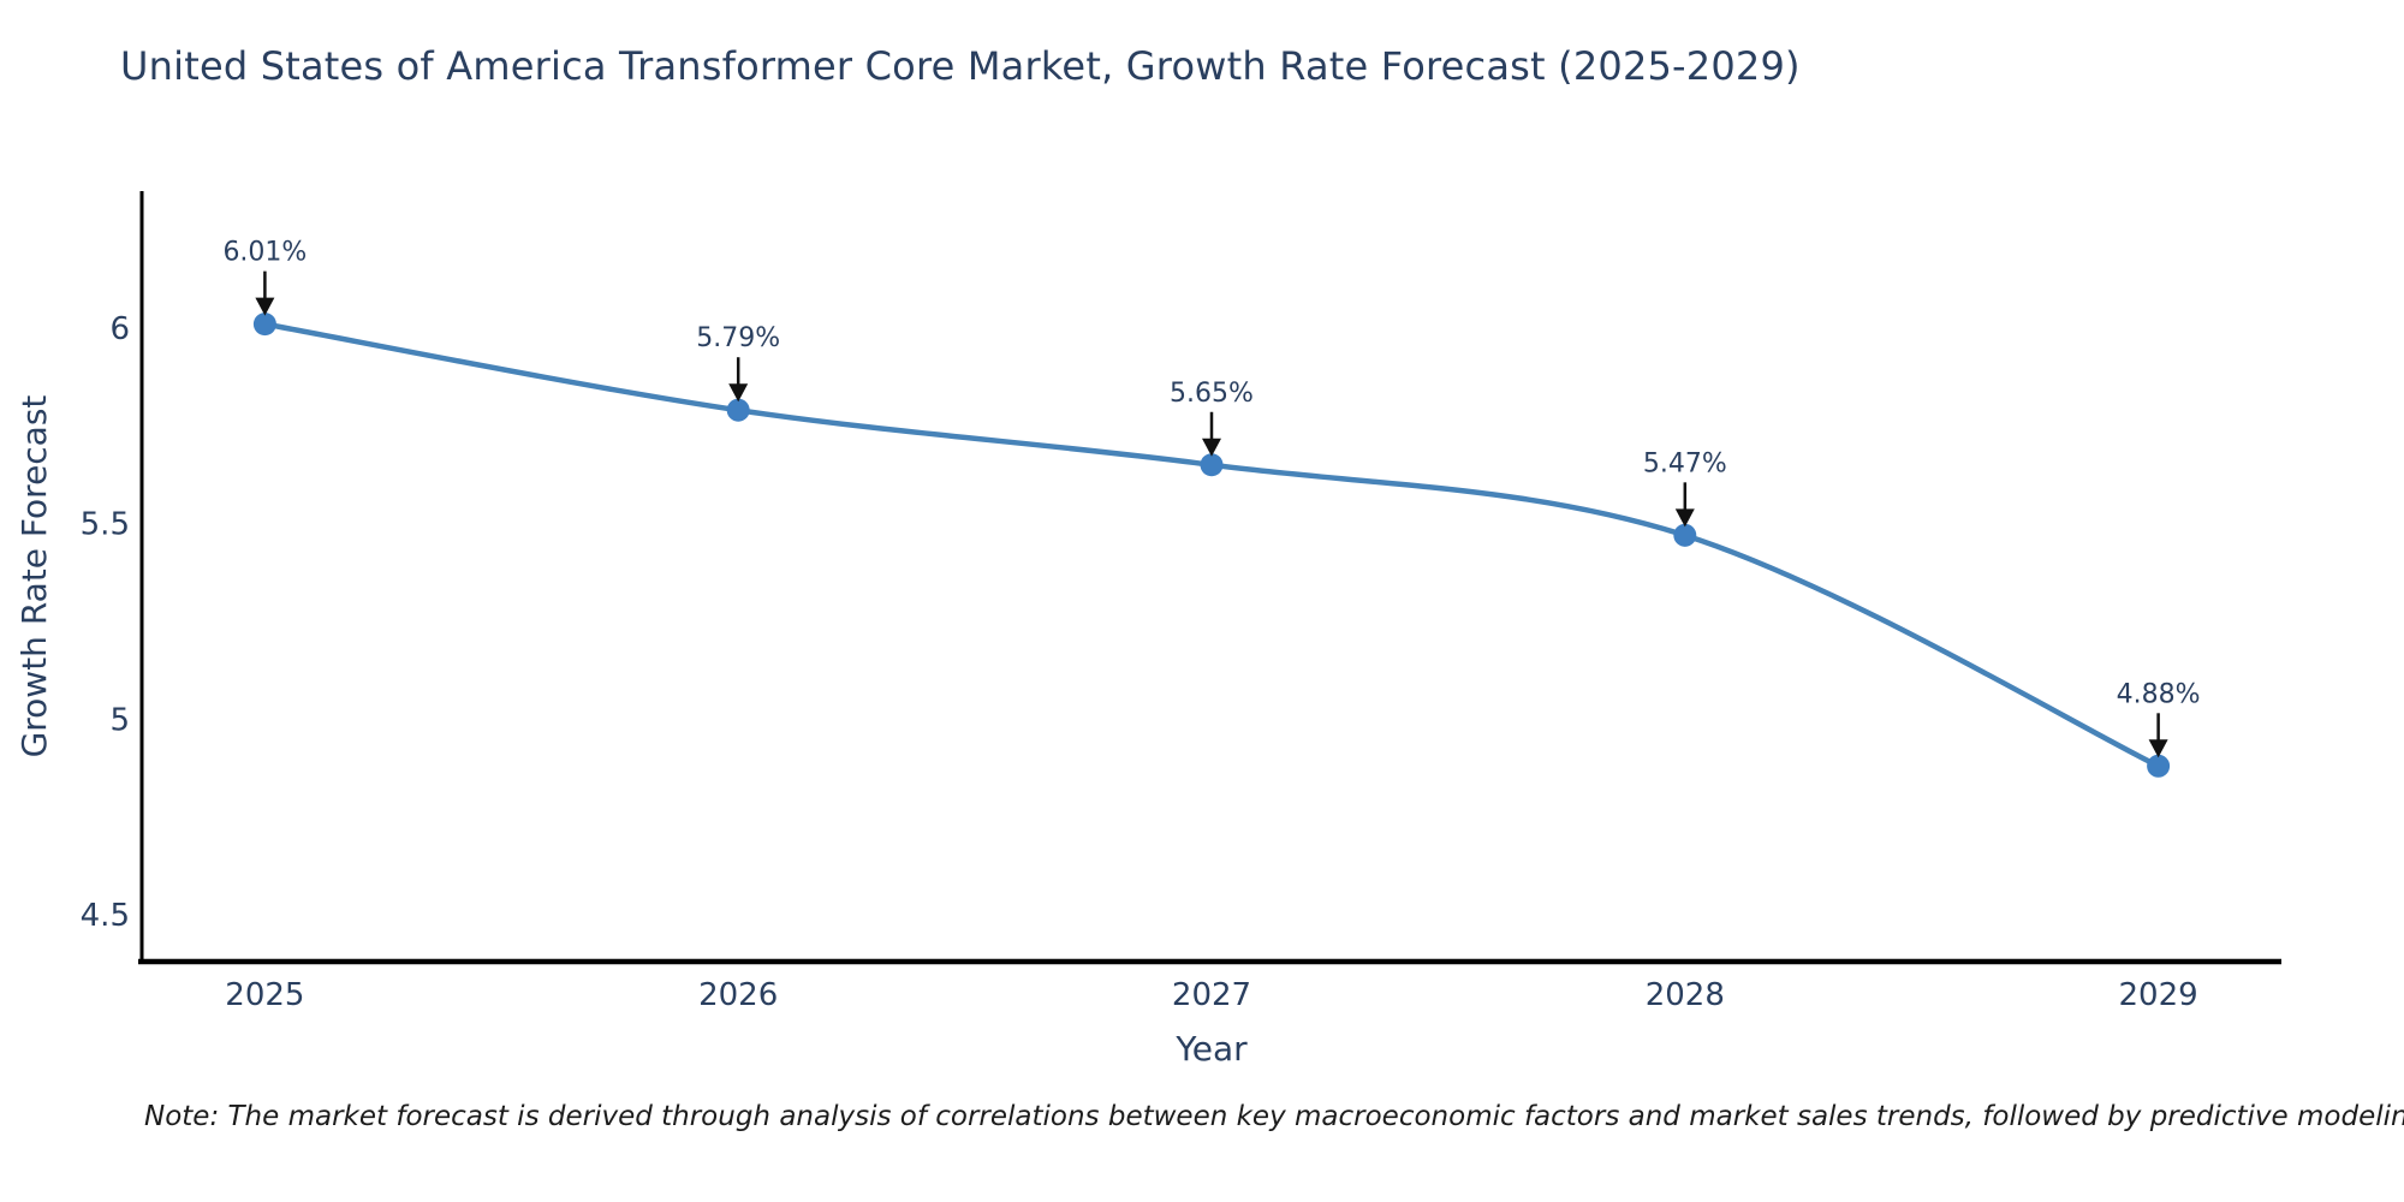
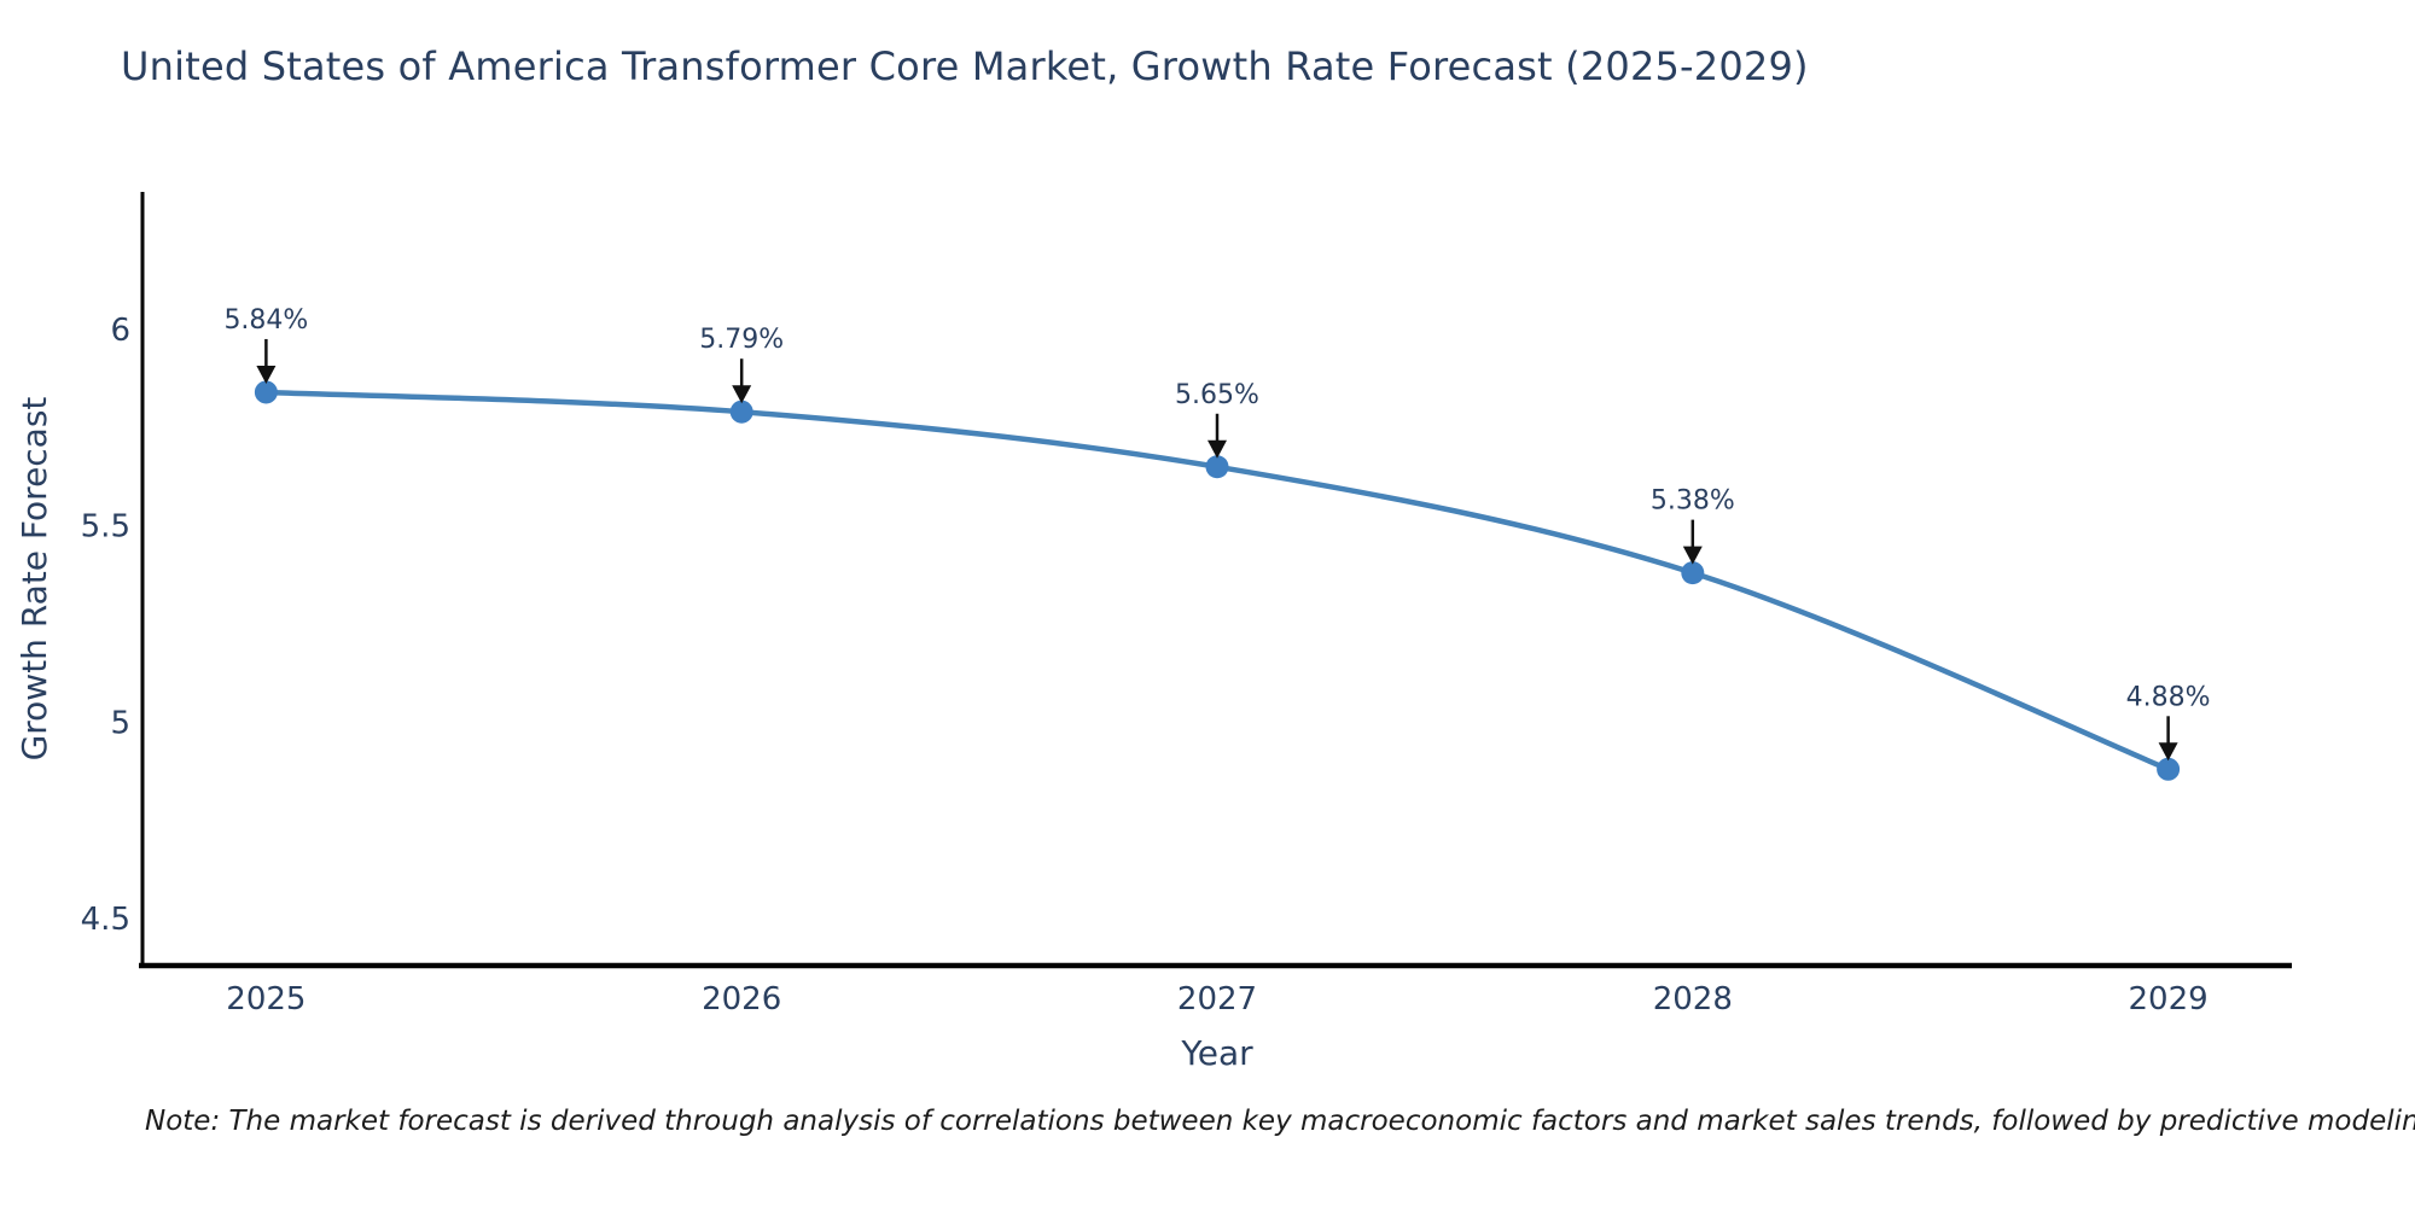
2025: 6.01% -> 5.84%
2028: 5.47% -> 5.38%
